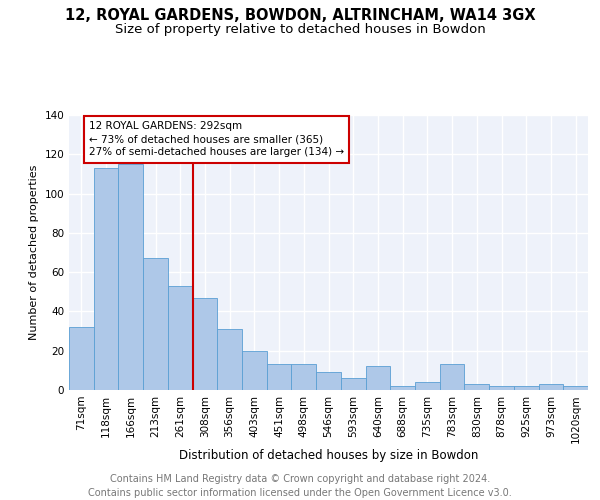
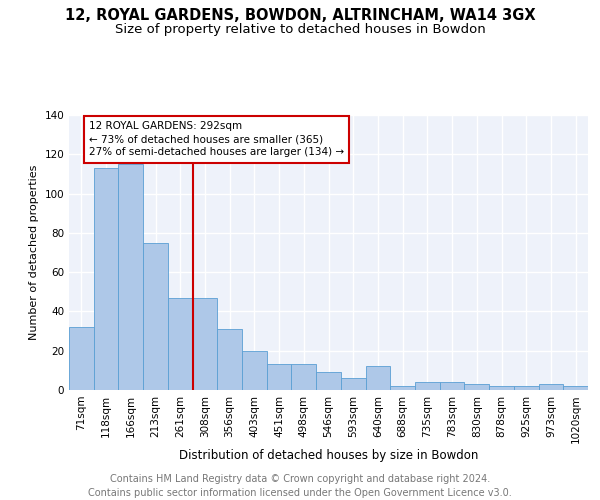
213sqm: 67 -> 75
261sqm: 53 -> 47
783sqm: 13 -> 4
